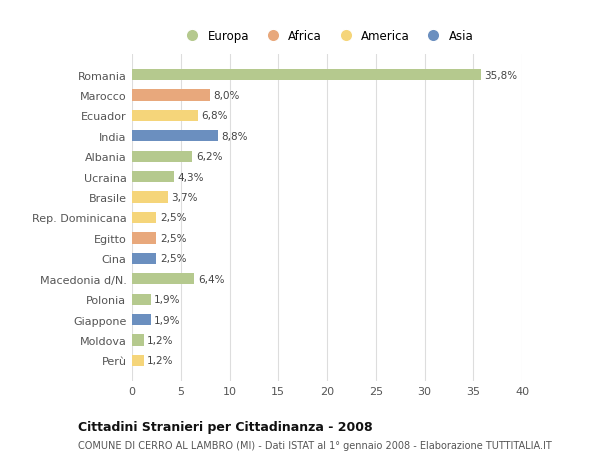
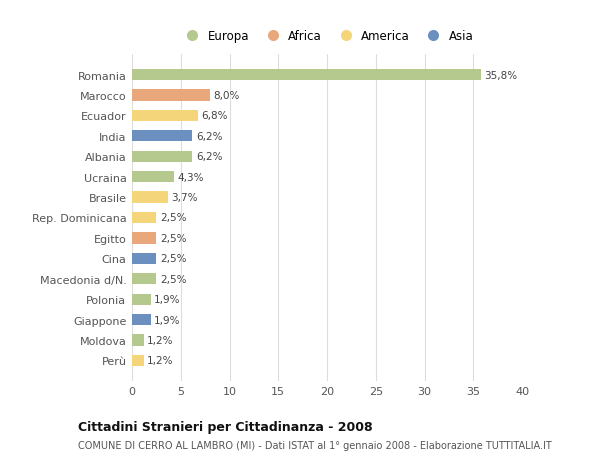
India: 8,8% -> 6,2%
Macedonia d/N.: 6,4% -> 2,5%
